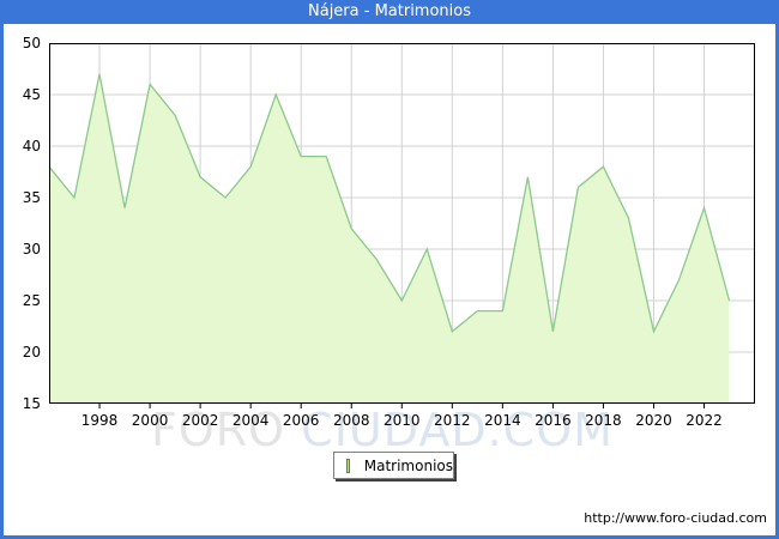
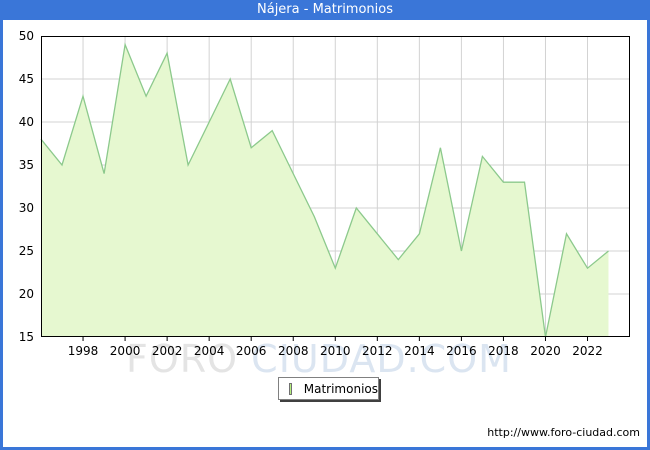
1998: 47 -> 43
2000: 46 -> 49
2002: 37 -> 48
2004: 38 -> 40
2006: 39 -> 37
2008: 32 -> 34
2010: 25 -> 23
2012: 22 -> 27
2014: 24 -> 27
2016: 22 -> 25
2018: 38 -> 33
2020: 22 -> 15
2022: 34 -> 23
